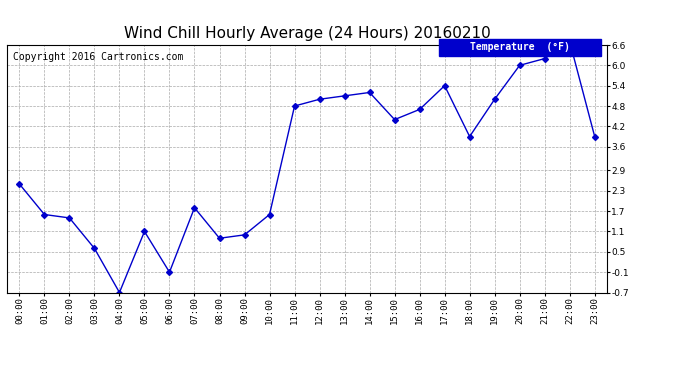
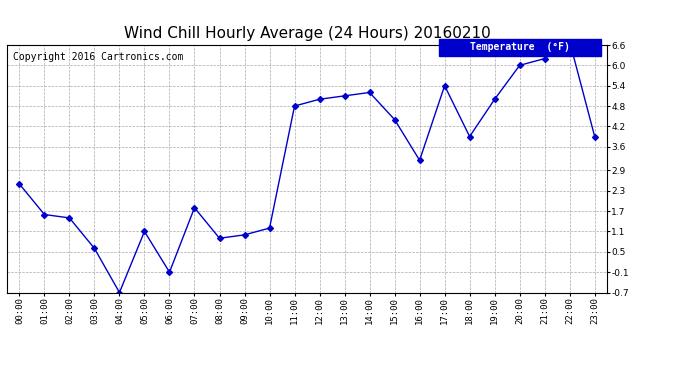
10:00: 1.6 -> 1.2
16:00: 4.7 -> 3.2
